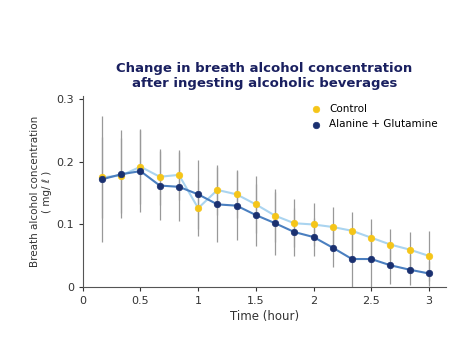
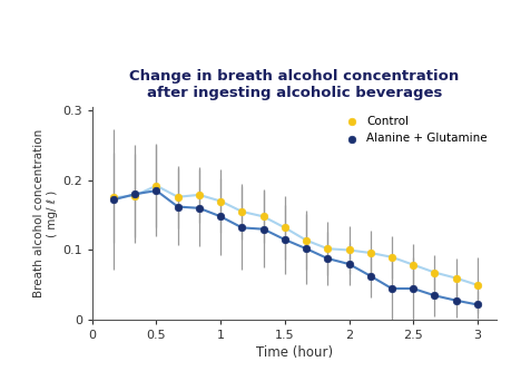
Control/1: 0.126 -> 0.170
